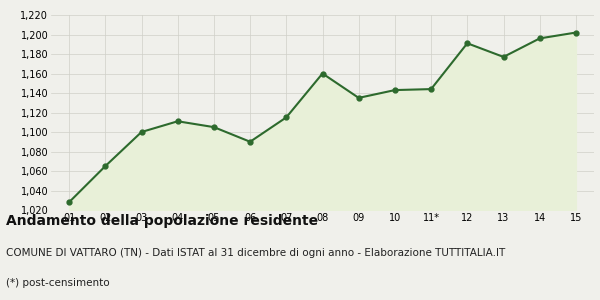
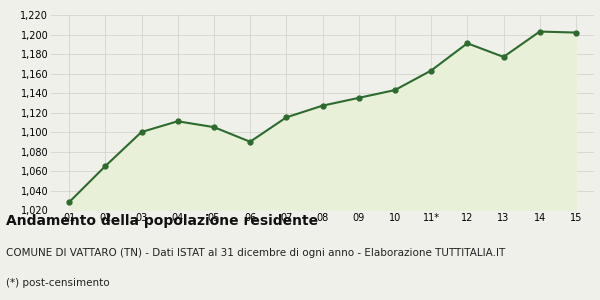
08: 1,160 -> 1,127
11*: 1,144 -> 1,163
14: 1,196 -> 1,203
